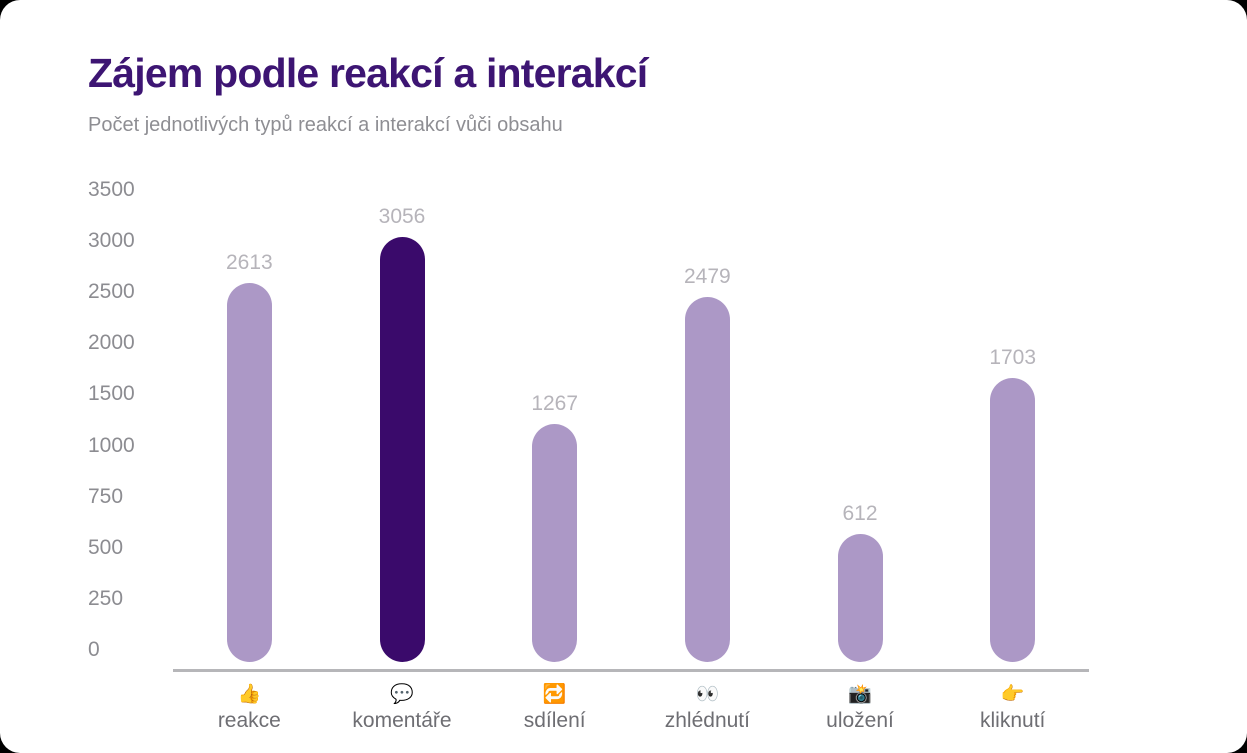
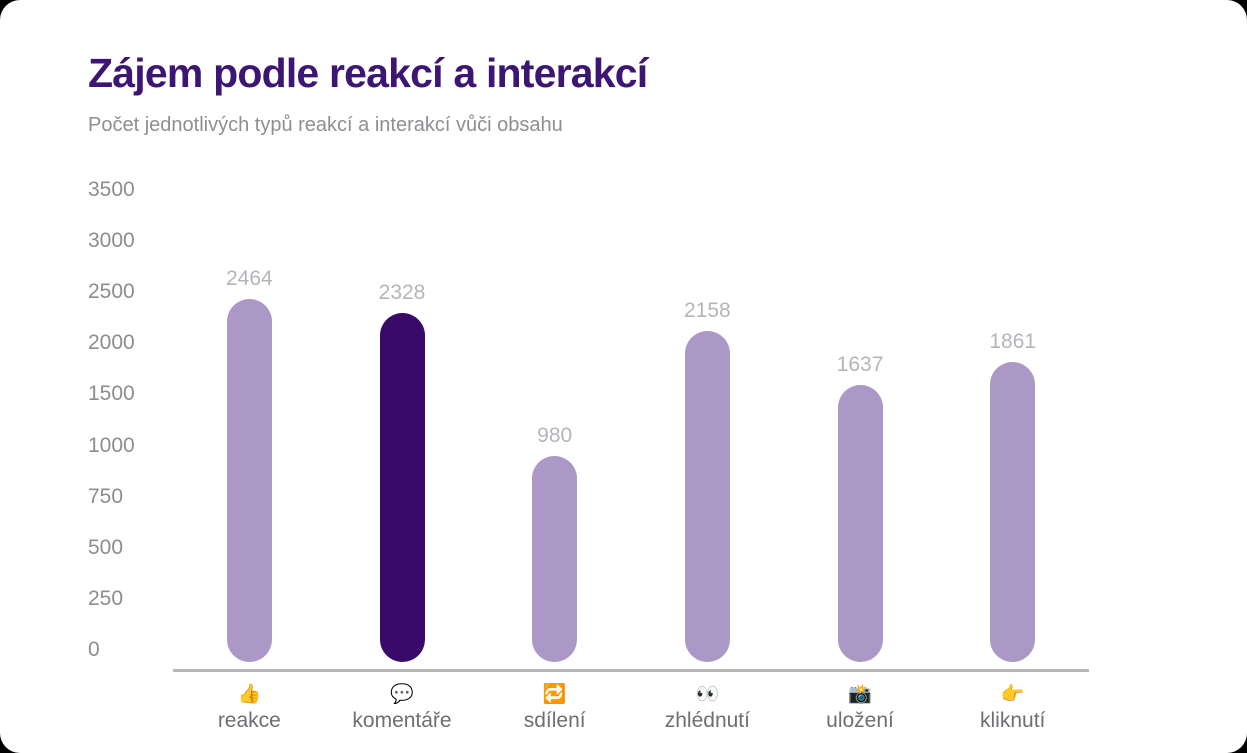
reakce: 2613 -> 2464
komentáře: 3056 -> 2328
sdílení: 1267 -> 980
zhlédnutí: 2479 -> 2158
uložení: 612 -> 1637
kliknutí: 1703 -> 1861
